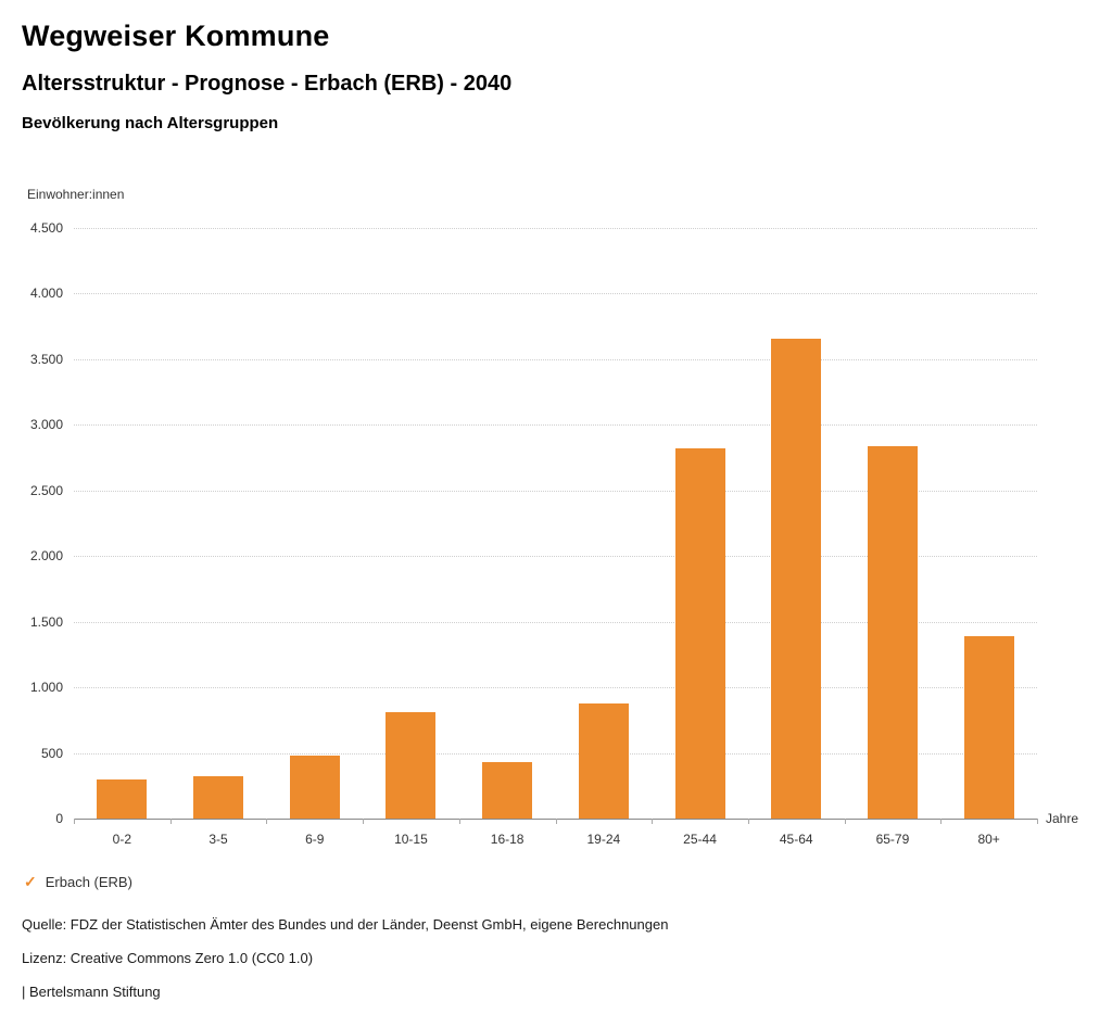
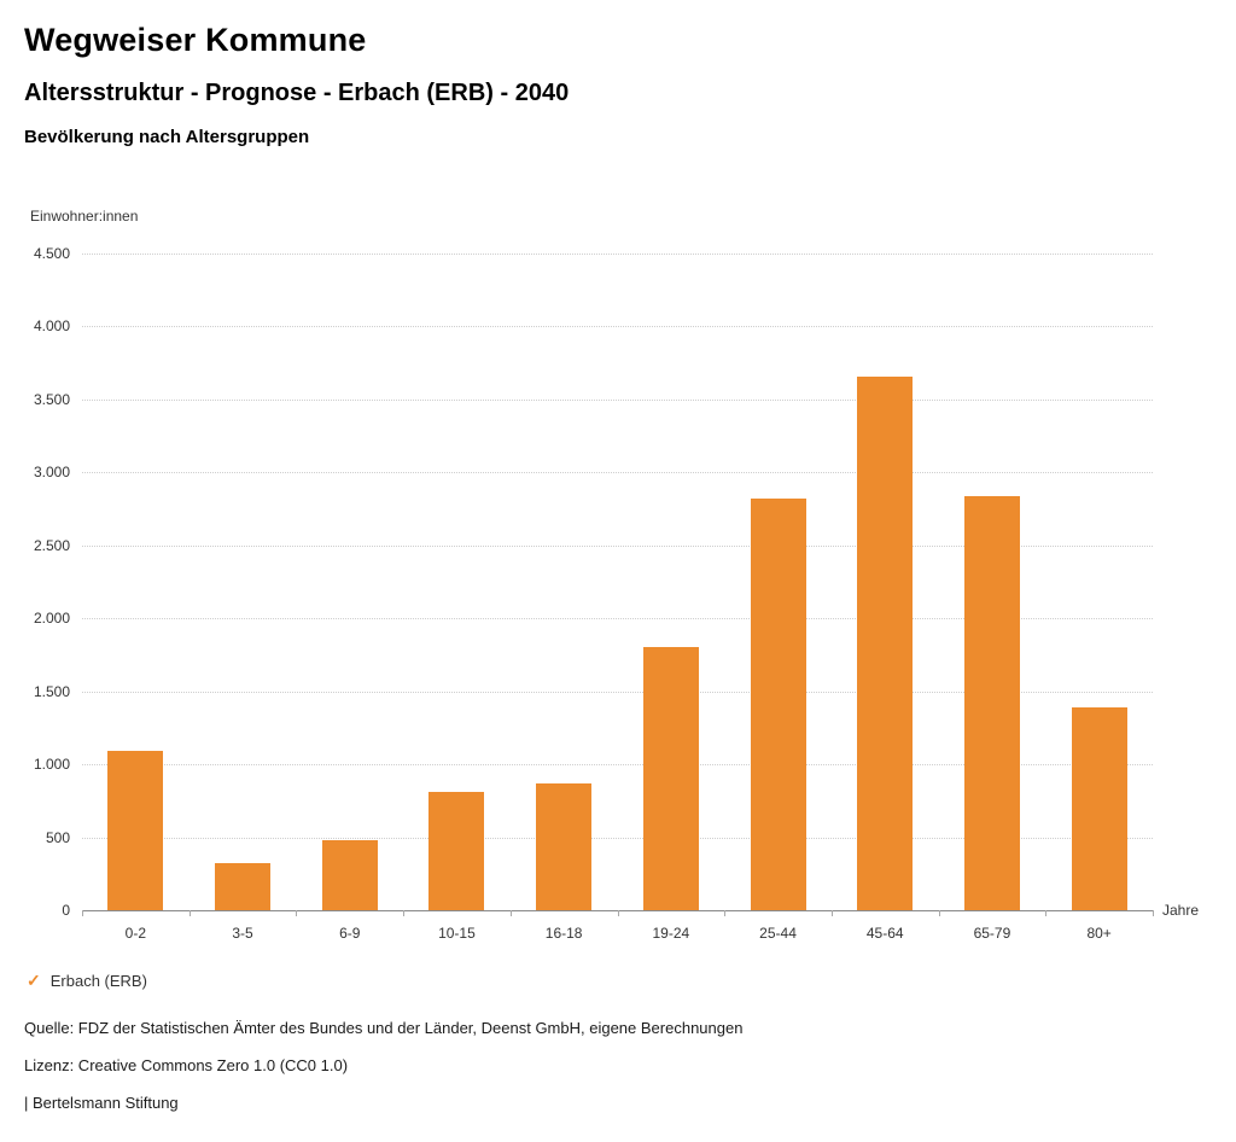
0-2: 300 -> 1090
16-18: 430 -> 870
19-24: 880 -> 1800
